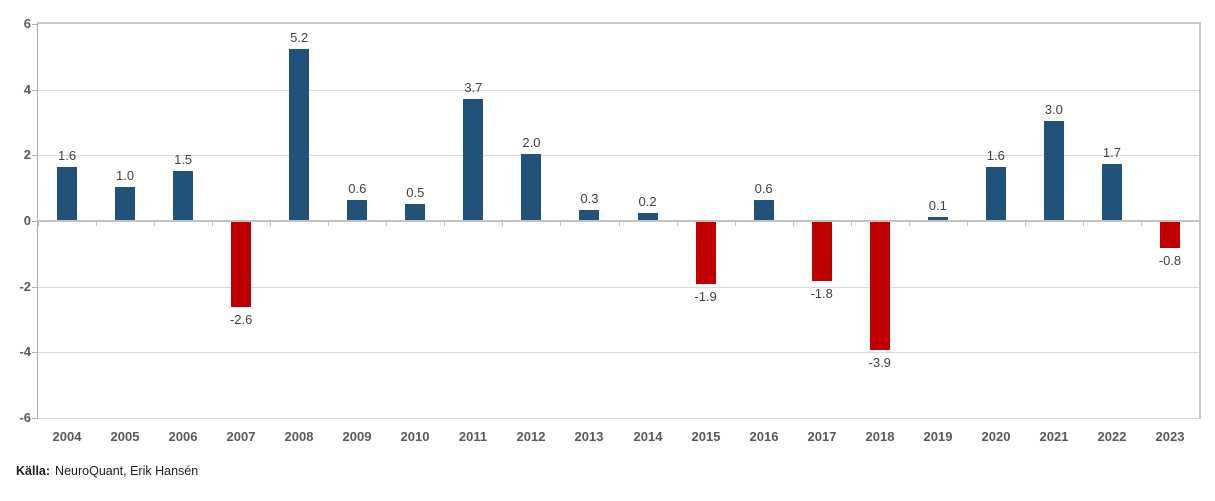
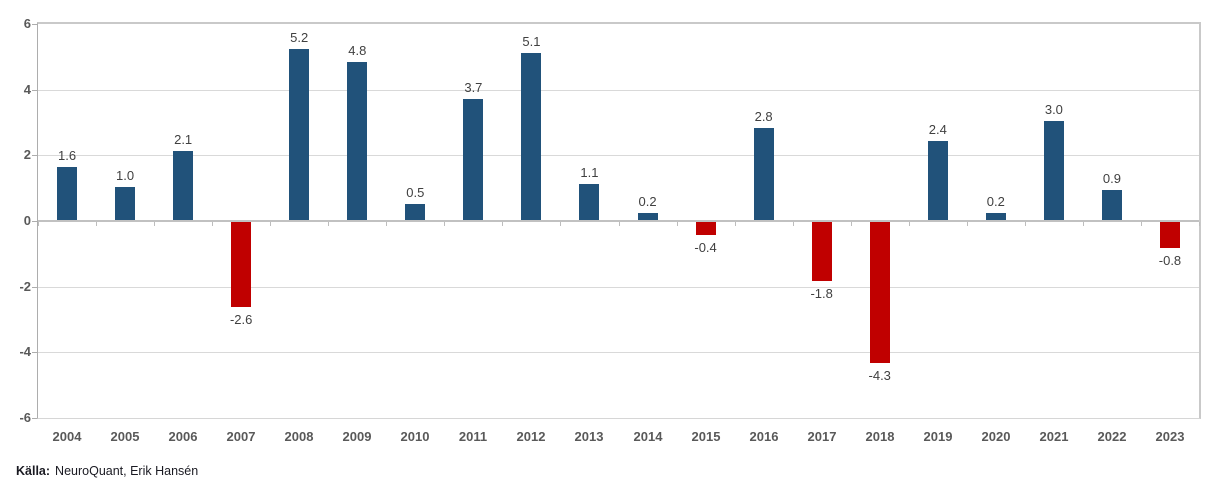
2006: 1.5 -> 2.1
2009: 0.6 -> 4.8
2012: 2.0 -> 5.1
2013: 0.3 -> 1.1
2015: -1.9 -> -0.4
2016: 0.6 -> 2.8
2018: -3.9 -> -4.3
2019: 0.1 -> 2.4
2020: 1.6 -> 0.2
2022: 1.7 -> 0.9
